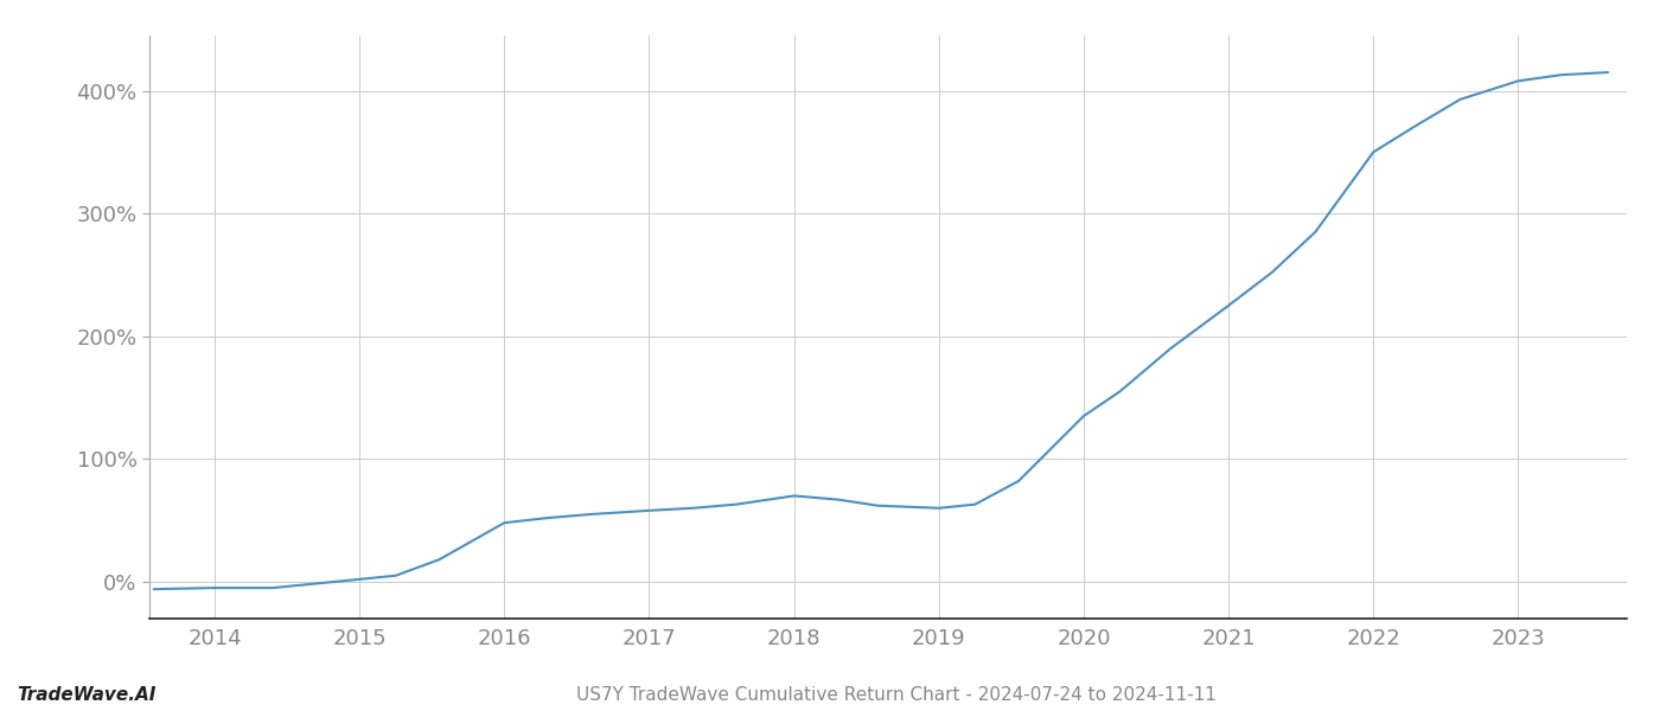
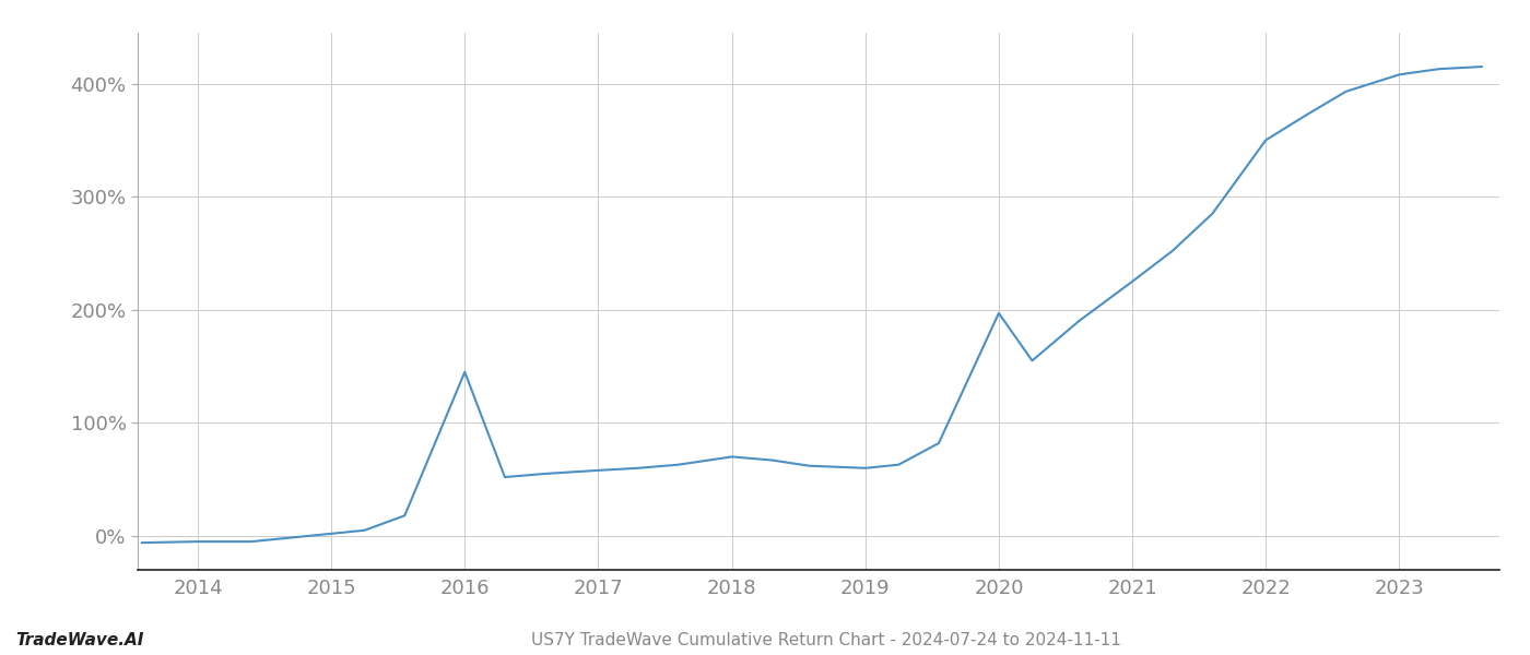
2016: 48% -> 145%
2020: 135% -> 197%
